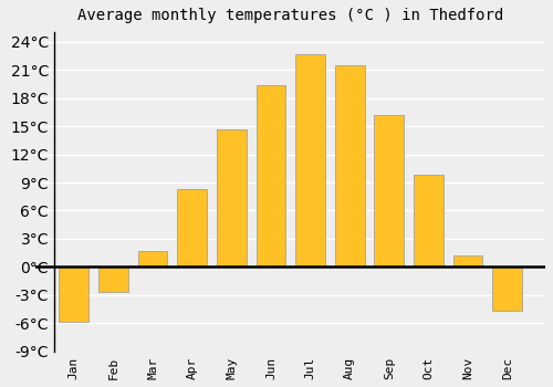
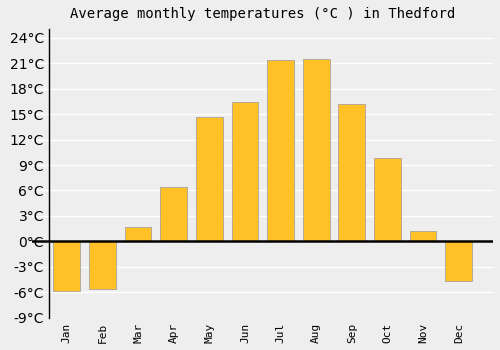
Feb: -2.7°C -> -5.6°C
Apr: 8.3°C -> 6.4°C
Jun: 19.3°C -> 16.4°C
Jul: 22.7°C -> 21.4°C
